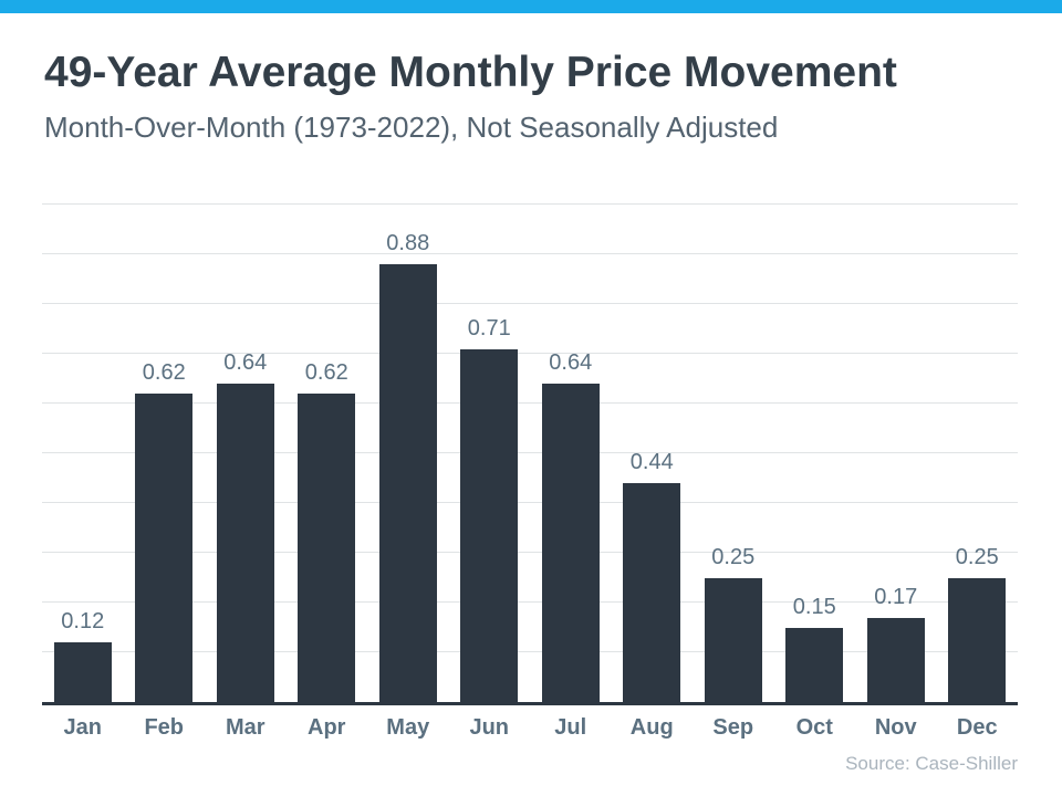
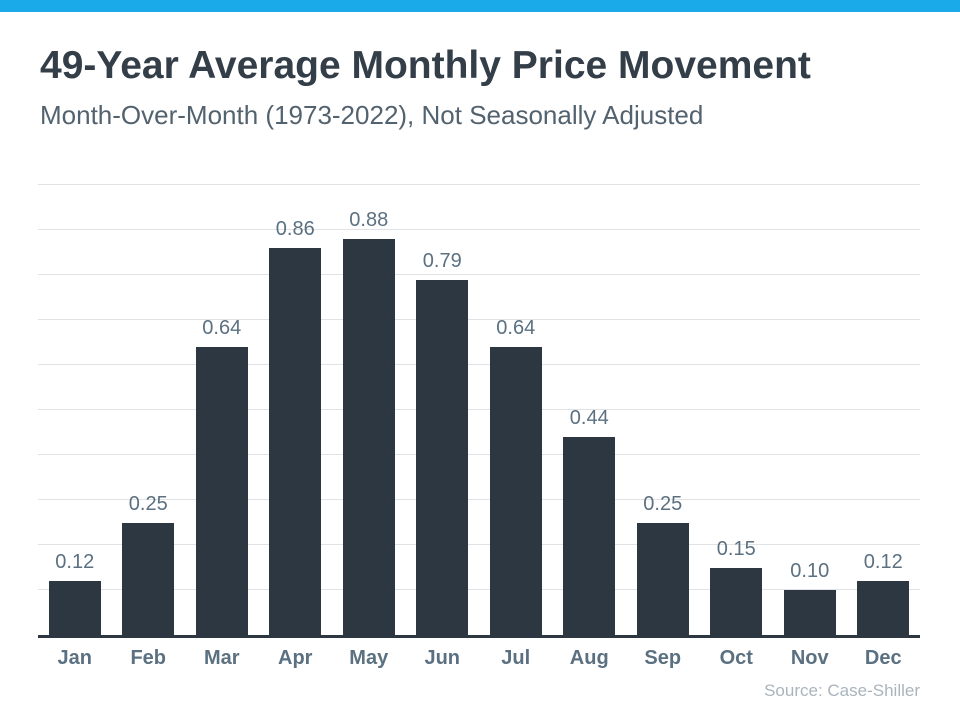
Feb: 0.62 -> 0.25
Apr: 0.62 -> 0.86
Jun: 0.71 -> 0.79
Nov: 0.17 -> 0.10
Dec: 0.25 -> 0.12
